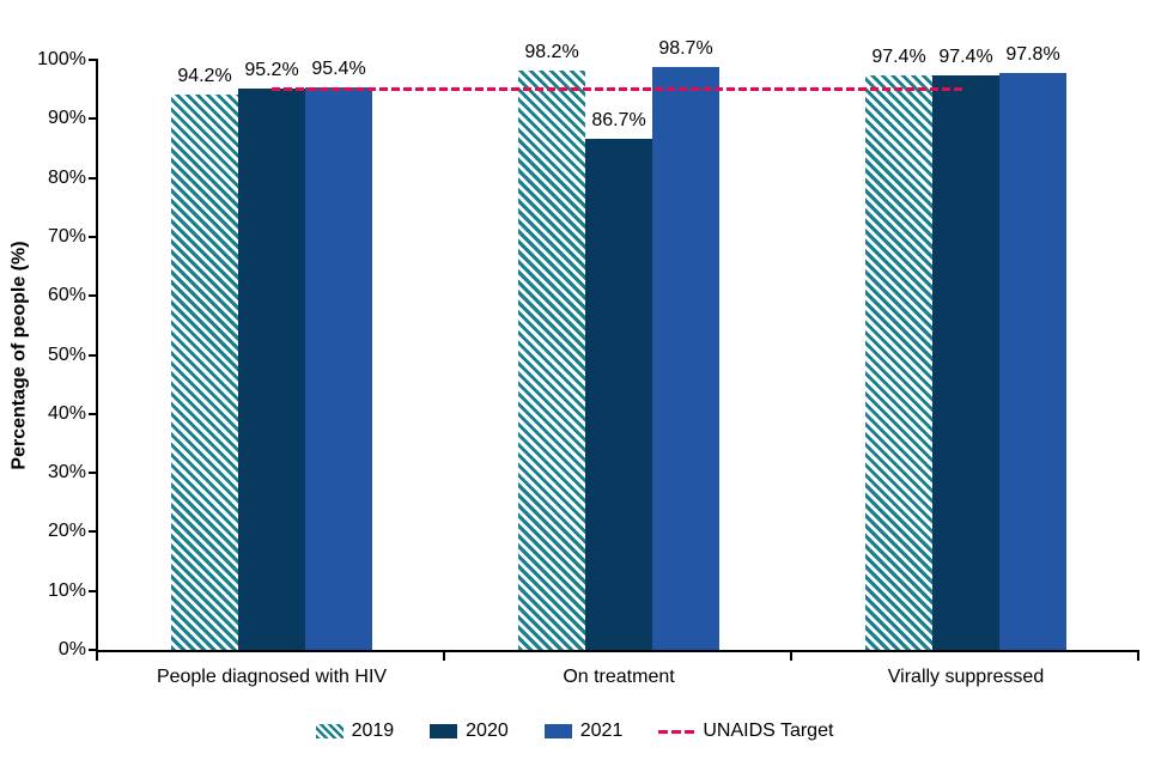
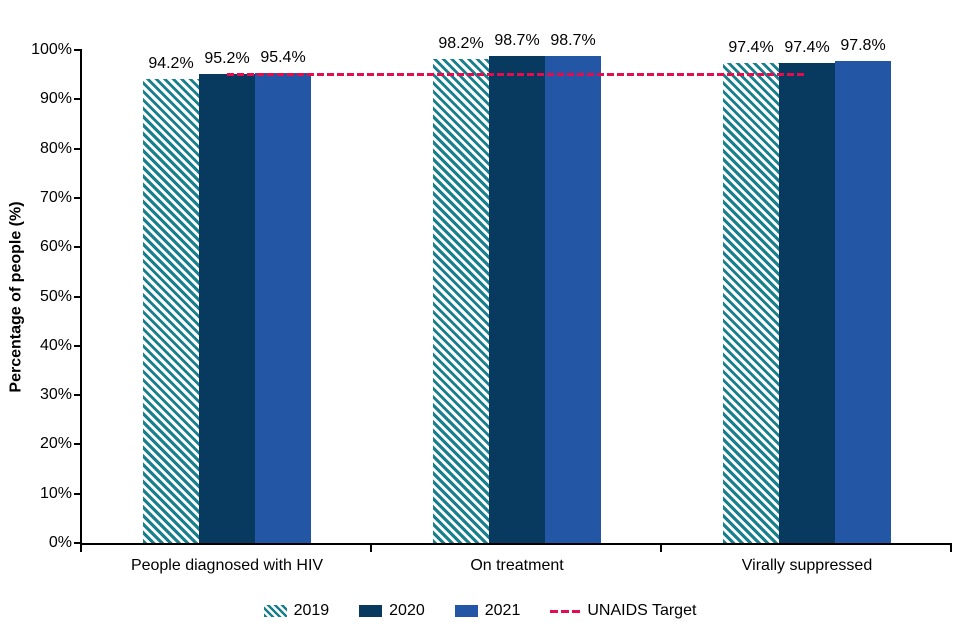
2020/On treatment: 86.7% -> 98.7%
